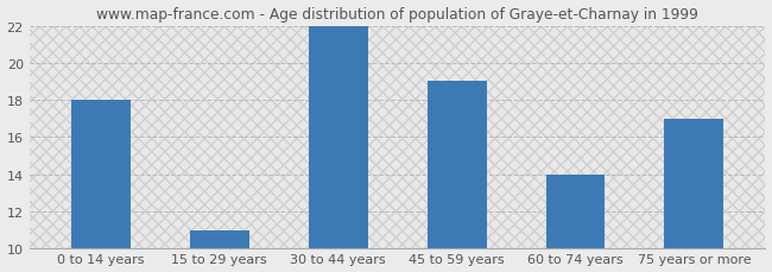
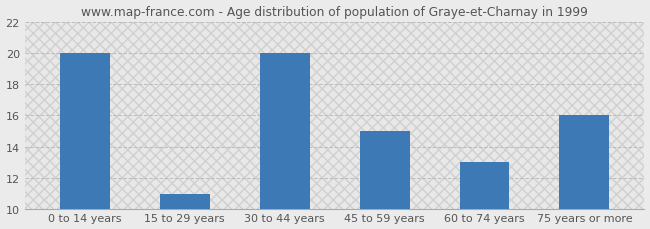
0 to 14 years: 18 -> 20
30 to 44 years: 22 -> 20
45 to 59 years: 19 -> 15
60 to 74 years: 14 -> 13
75 years or more: 17 -> 16
